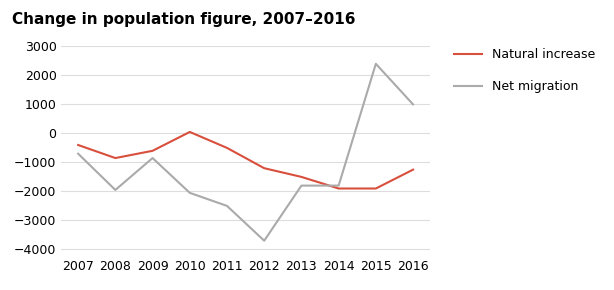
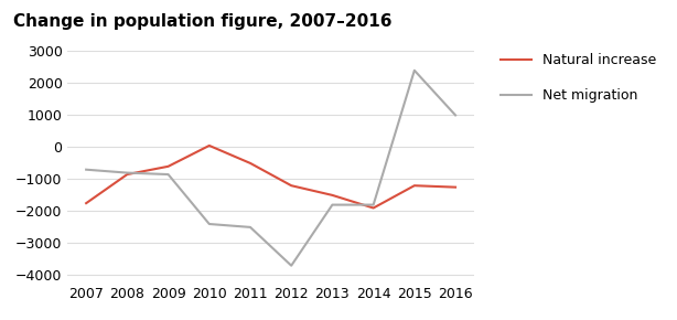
Natural increase/2007: -400 -> -1750
Net migration/2008: -1950 -> -800
Net migration/2010: -2050 -> -2400
Natural increase/2015: -1900 -> -1200
